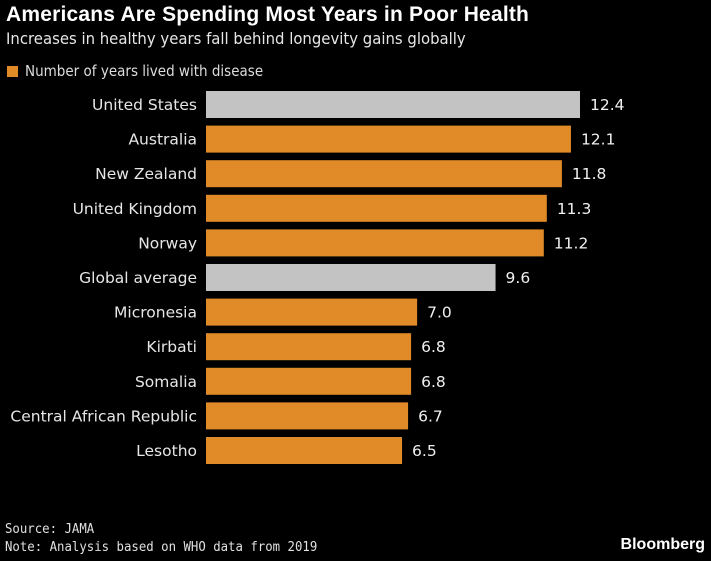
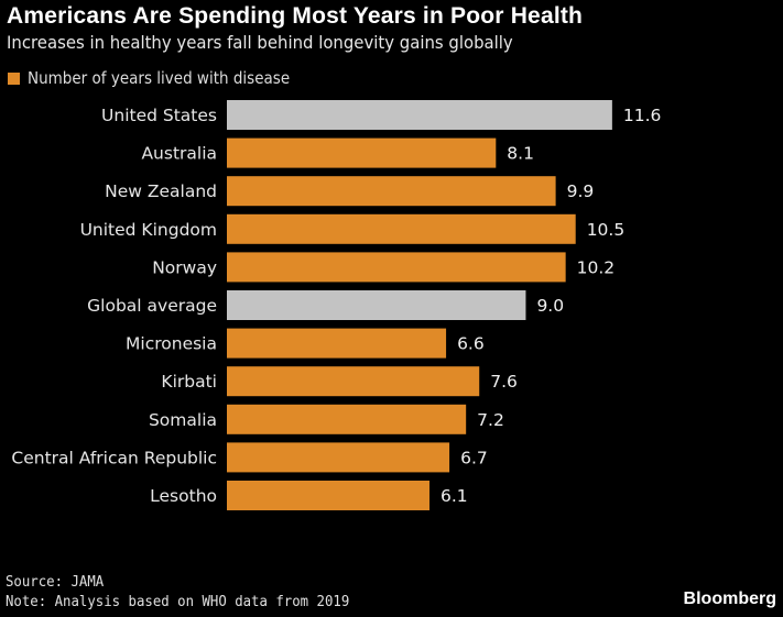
United States: 12.4 -> 11.6
Australia: 12.1 -> 8.1
New Zealand: 11.8 -> 9.9
United Kingdom: 11.3 -> 10.5
Norway: 11.2 -> 10.2
Global average: 9.6 -> 9.0
Micronesia: 7.0 -> 6.6
Kirbati: 6.8 -> 7.6
Somalia: 6.8 -> 7.2
Lesotho: 6.5 -> 6.1
